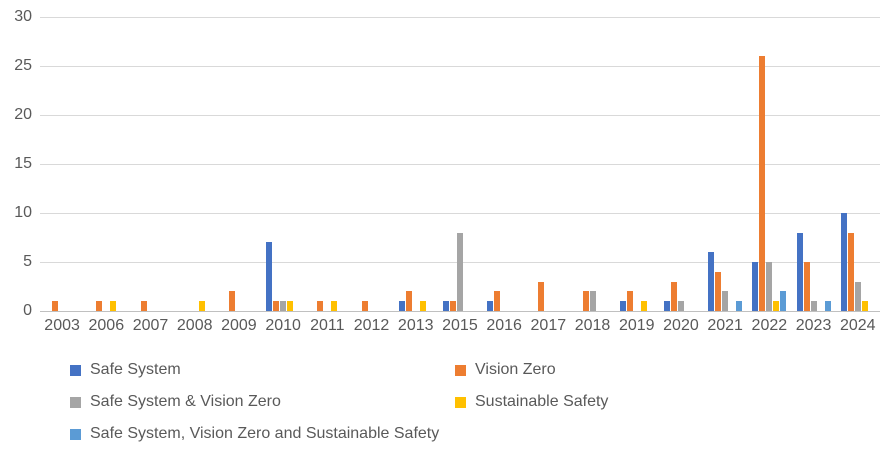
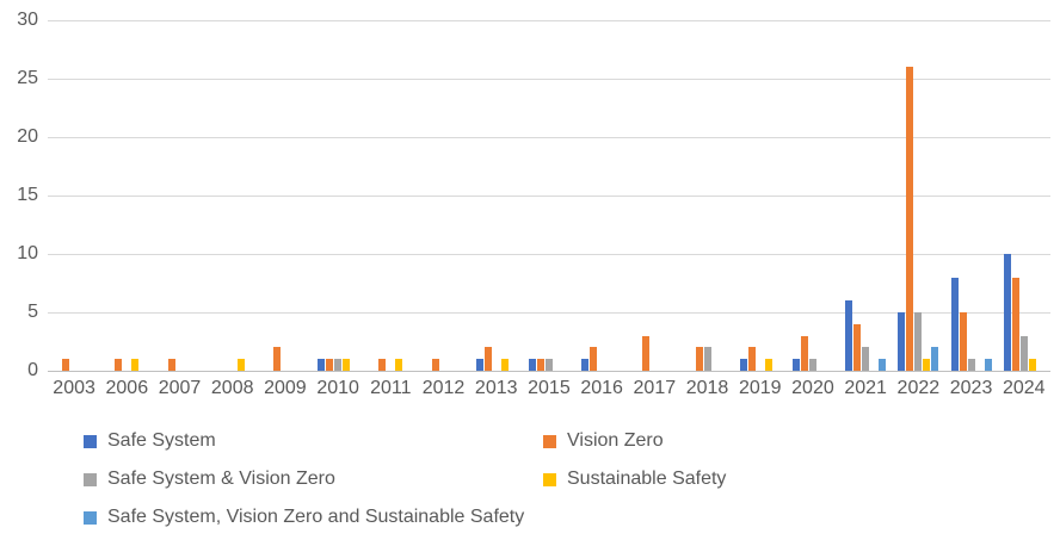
Safe System/2010: 7 -> 1
Safe System & Vision Zero/2015: 8 -> 1
